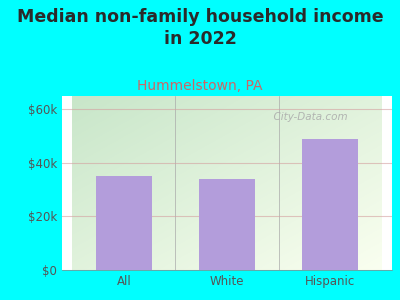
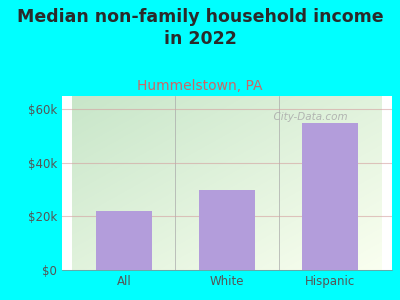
All: $35k -> $22k
White: $34k -> $30k
Hispanic: $49k -> $55k
